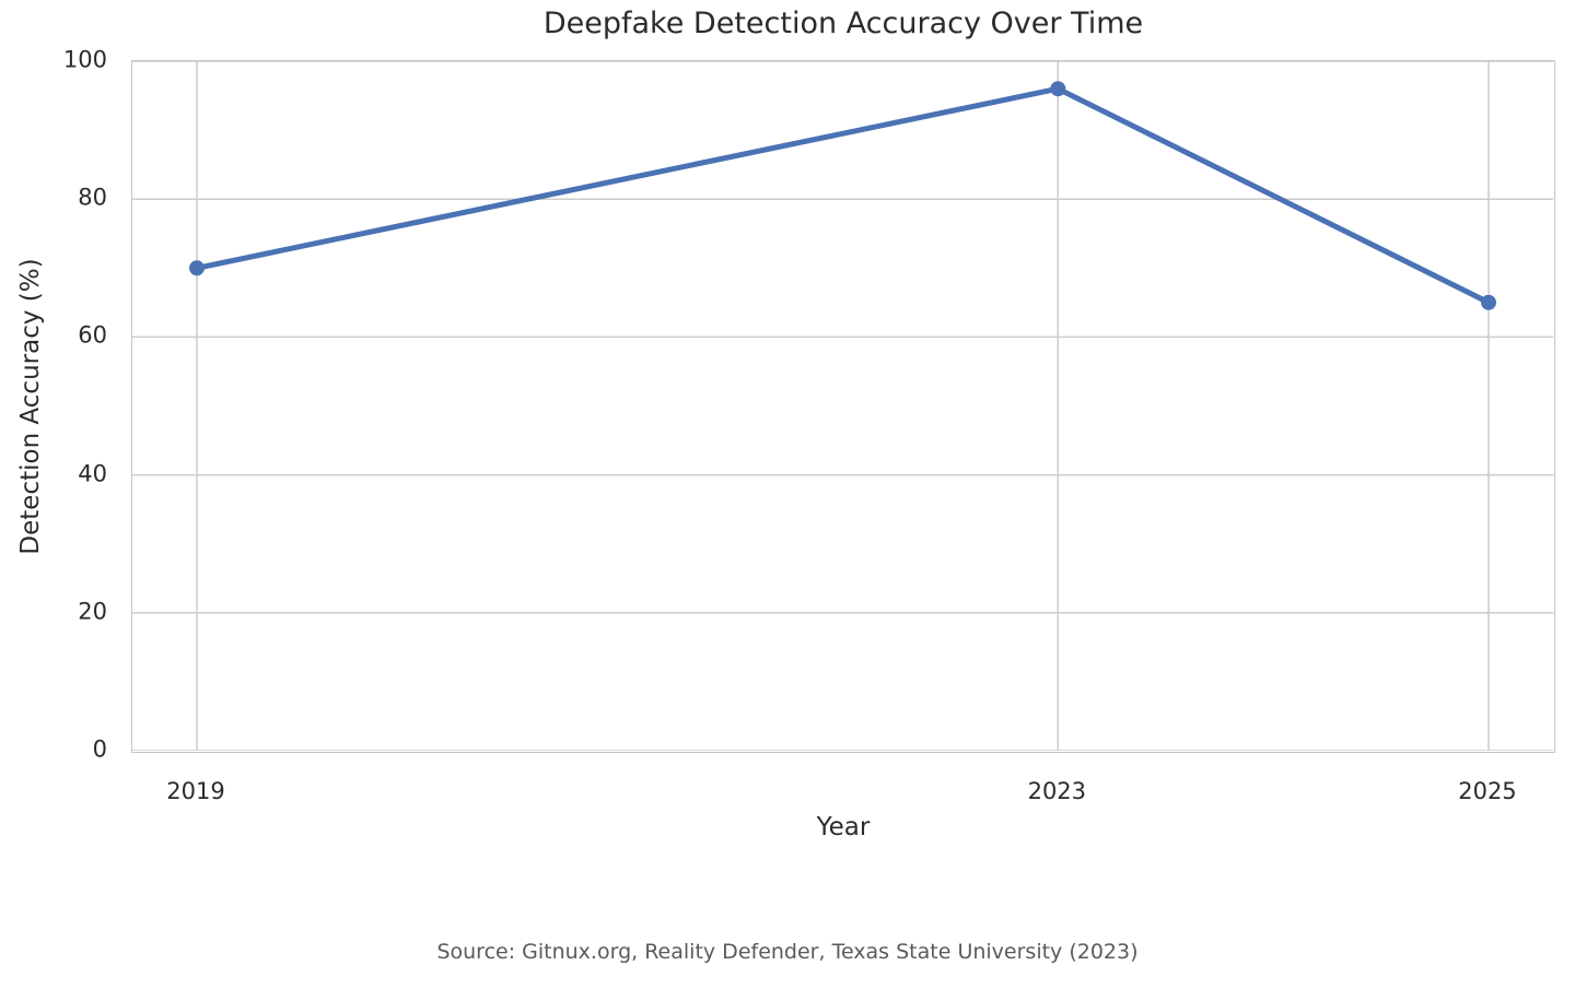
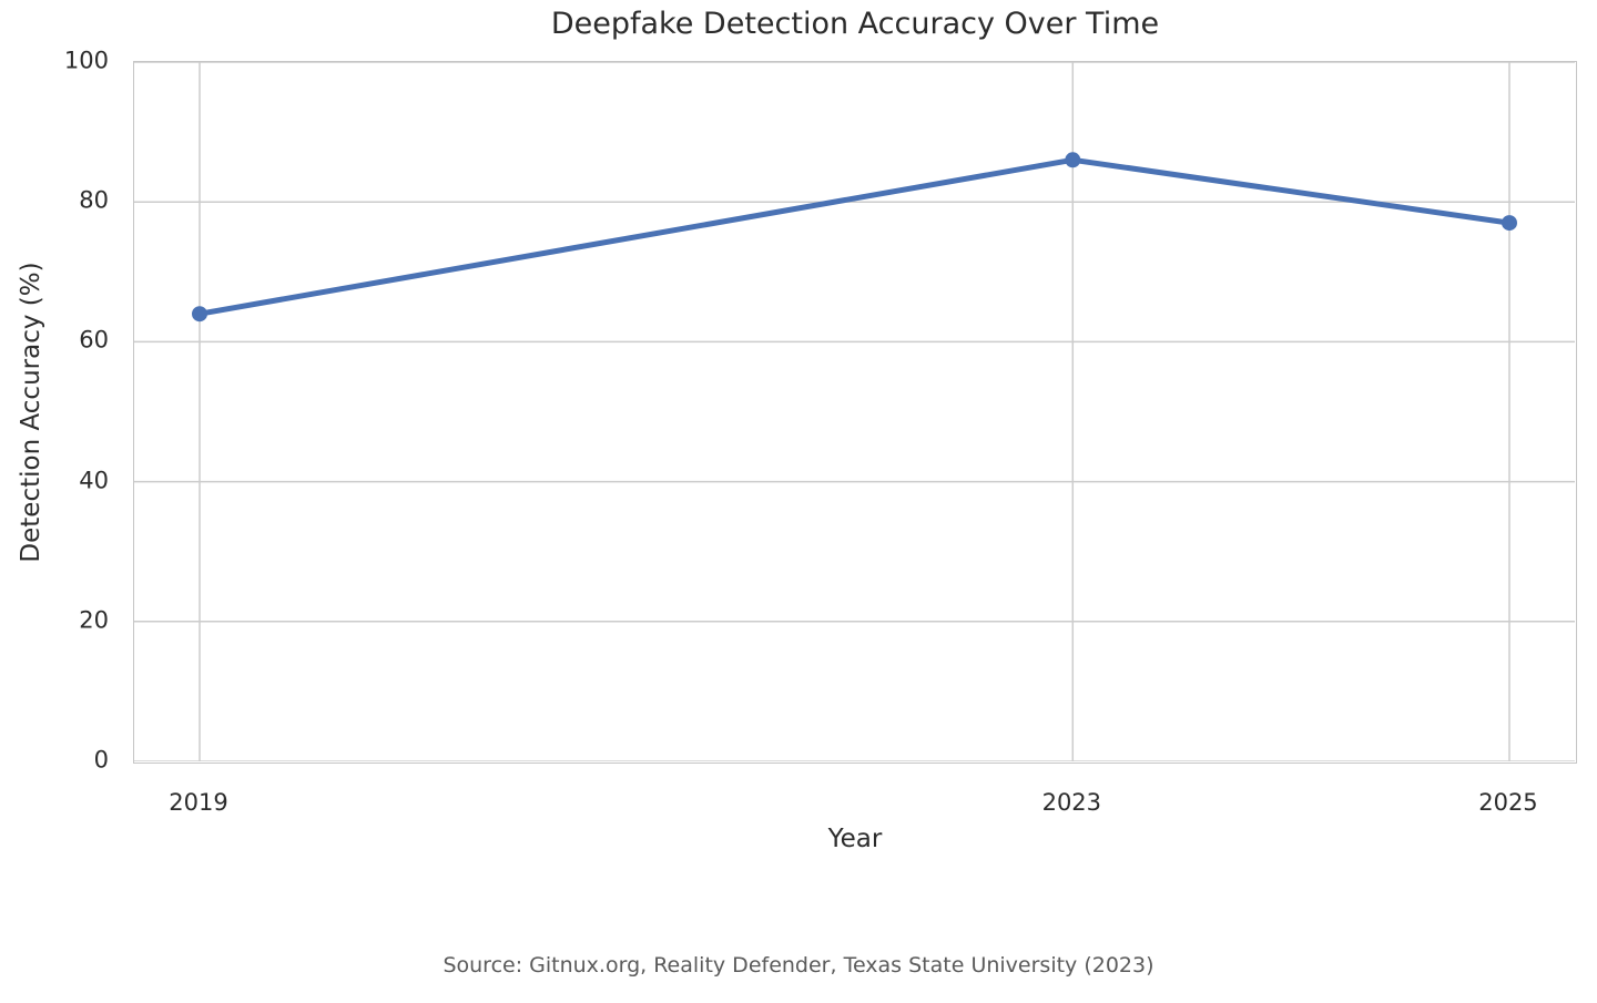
2019: 70 -> 64
2023: 96 -> 86
2025: 65 -> 77
